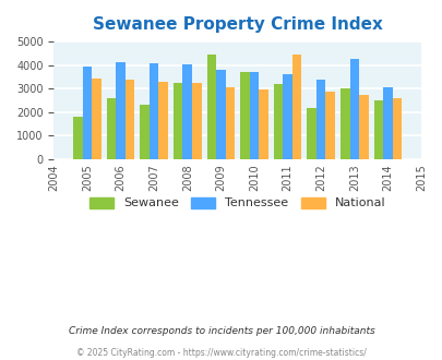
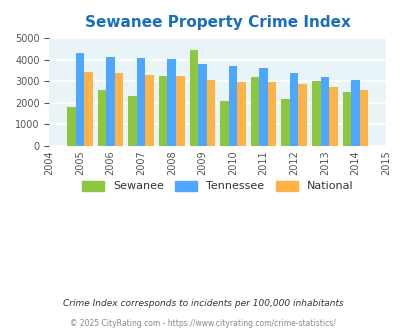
Tennessee/2005: 3950 -> 4300
Sewanee/2010: 3700 -> 2050
National/2011: 4450 -> 2940
Tennessee/2013: 4250 -> 3180
